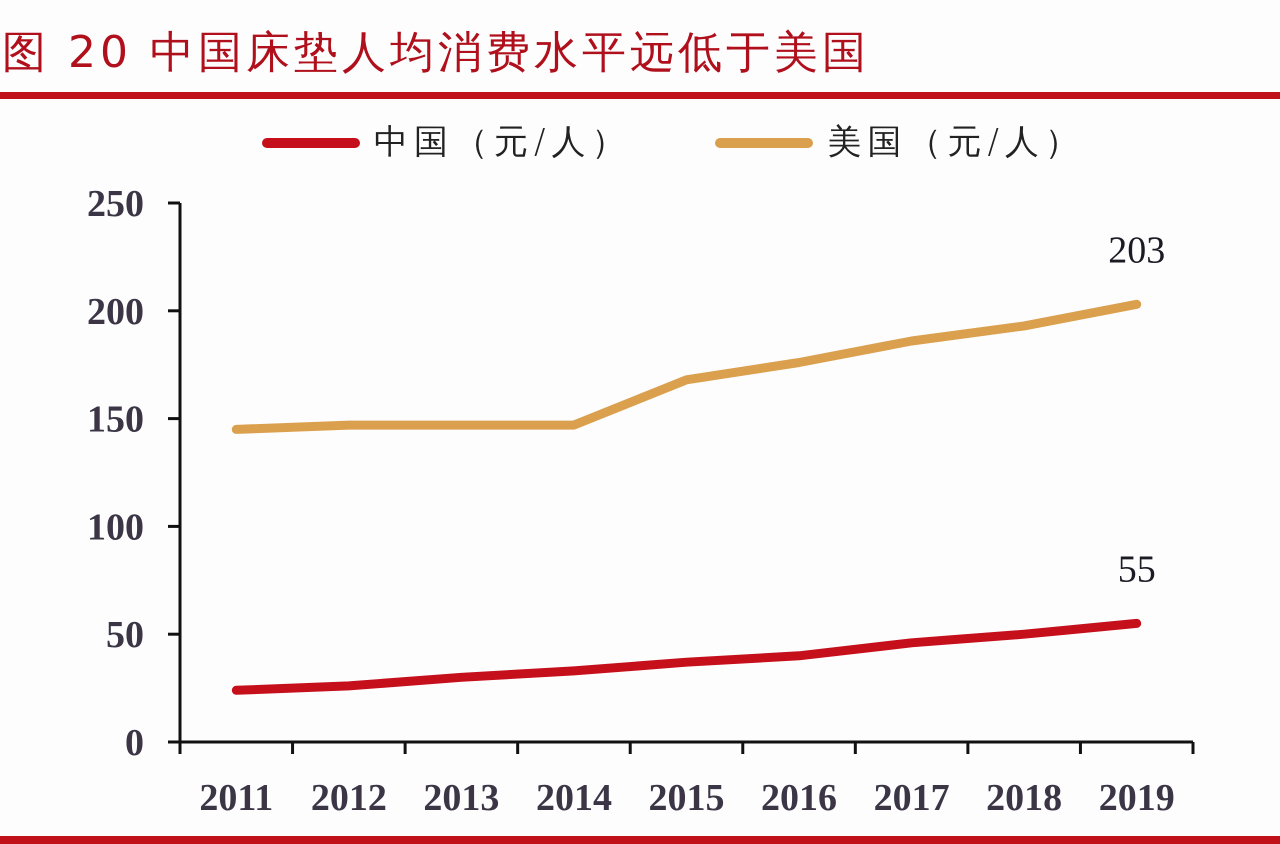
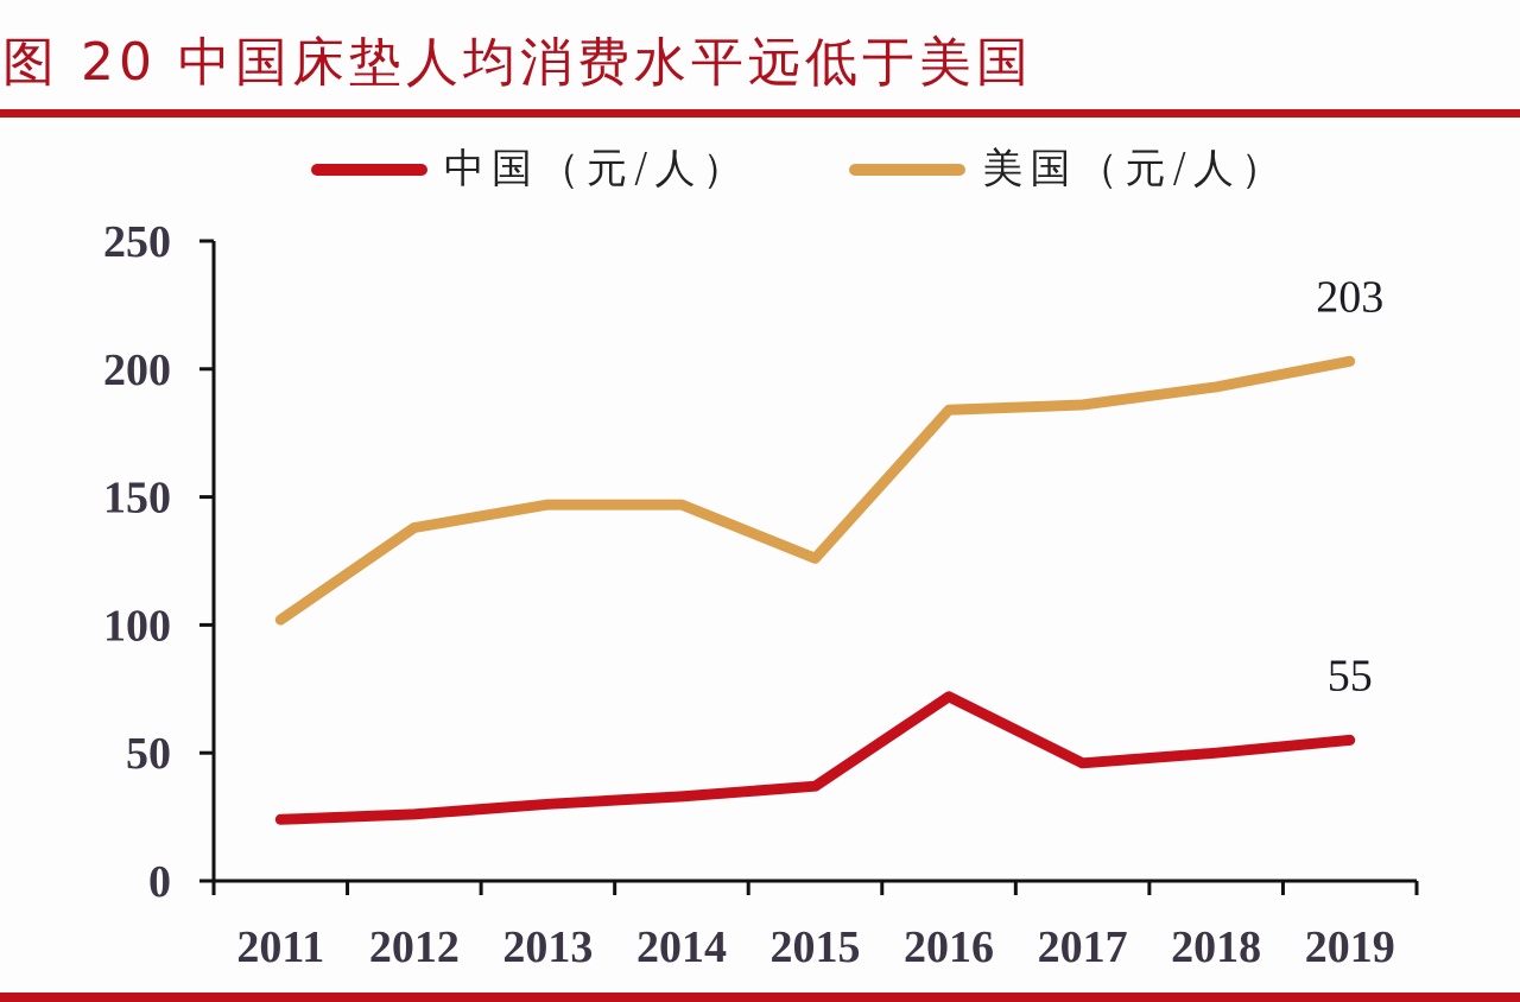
美国（元/人）/2011: 145 -> 102
美国（元/人）/2012: 147 -> 138
美国（元/人）/2015: 168 -> 126
中国（元/人）/2016: 40 -> 72
美国（元/人）/2016: 176 -> 184
